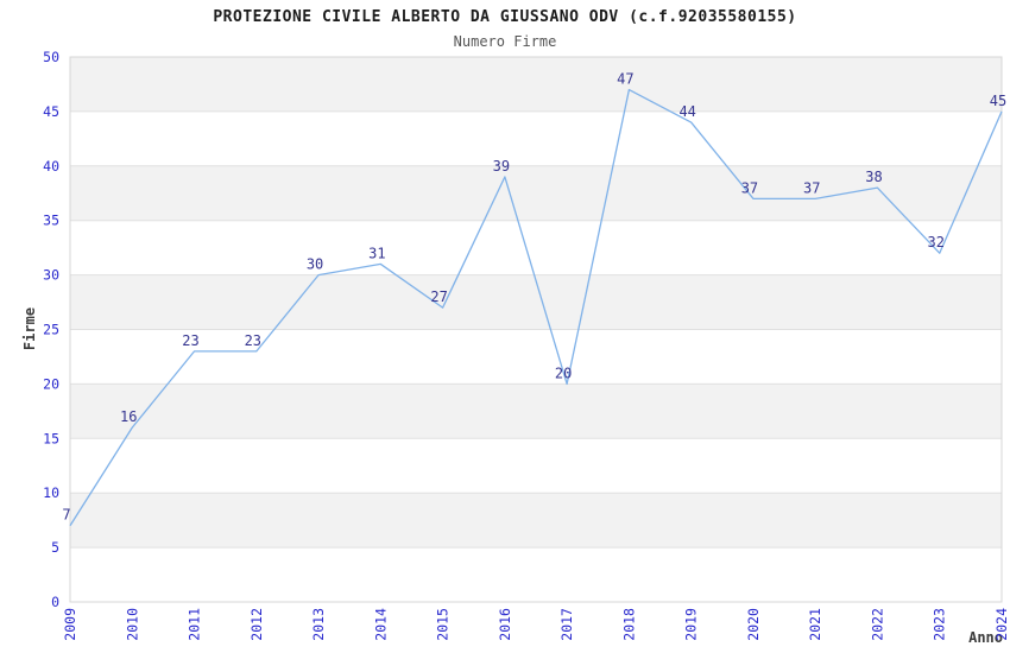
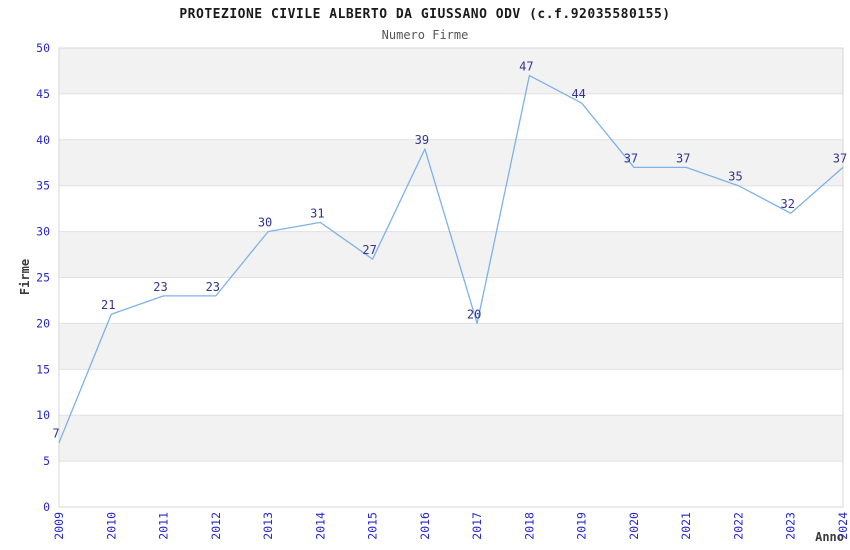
2010: 16 -> 21
2022: 38 -> 35
2024: 45 -> 37
